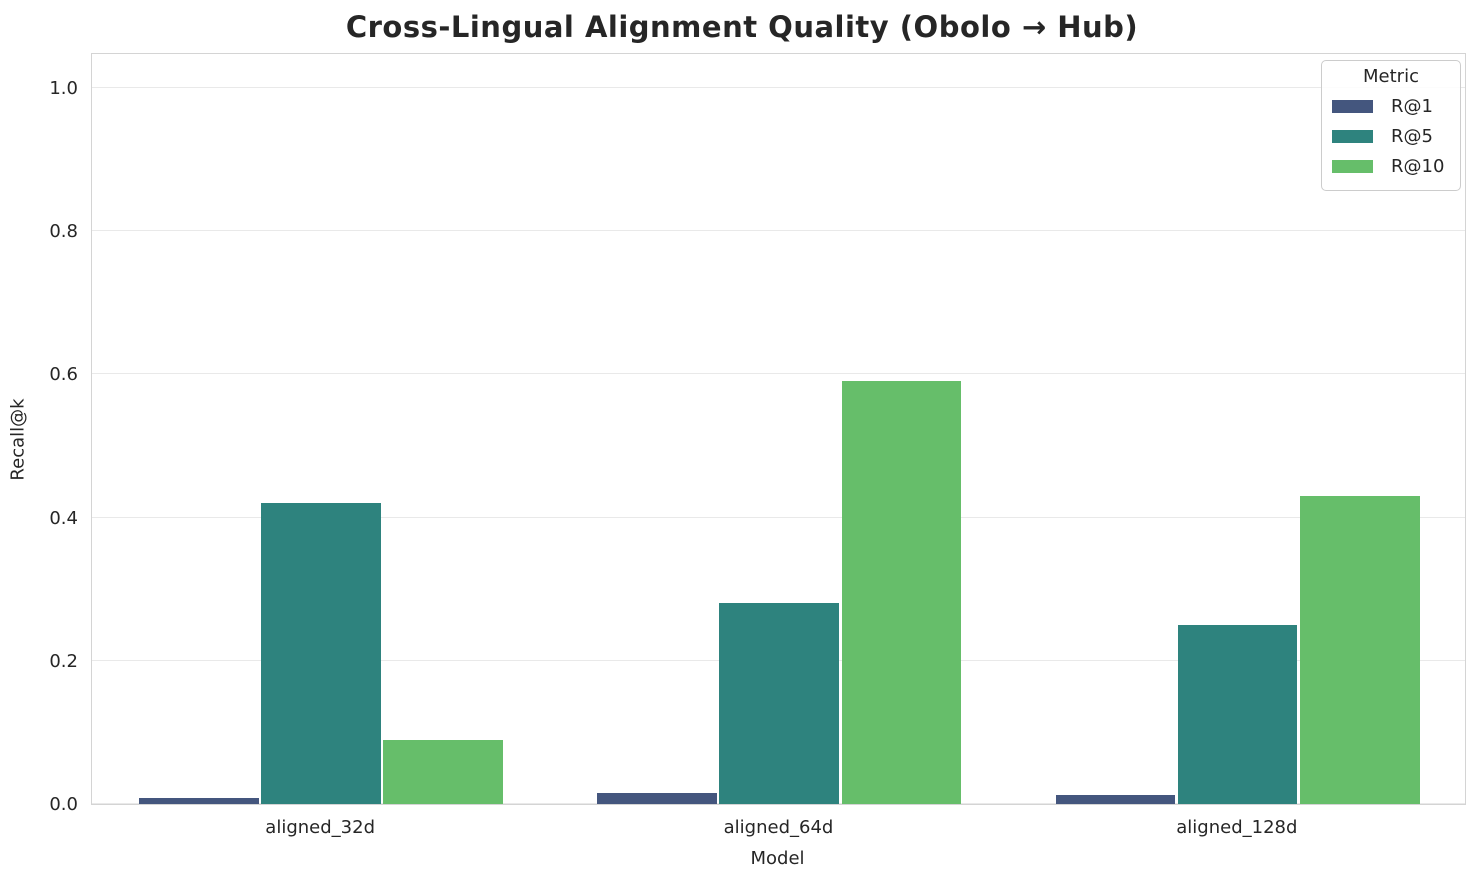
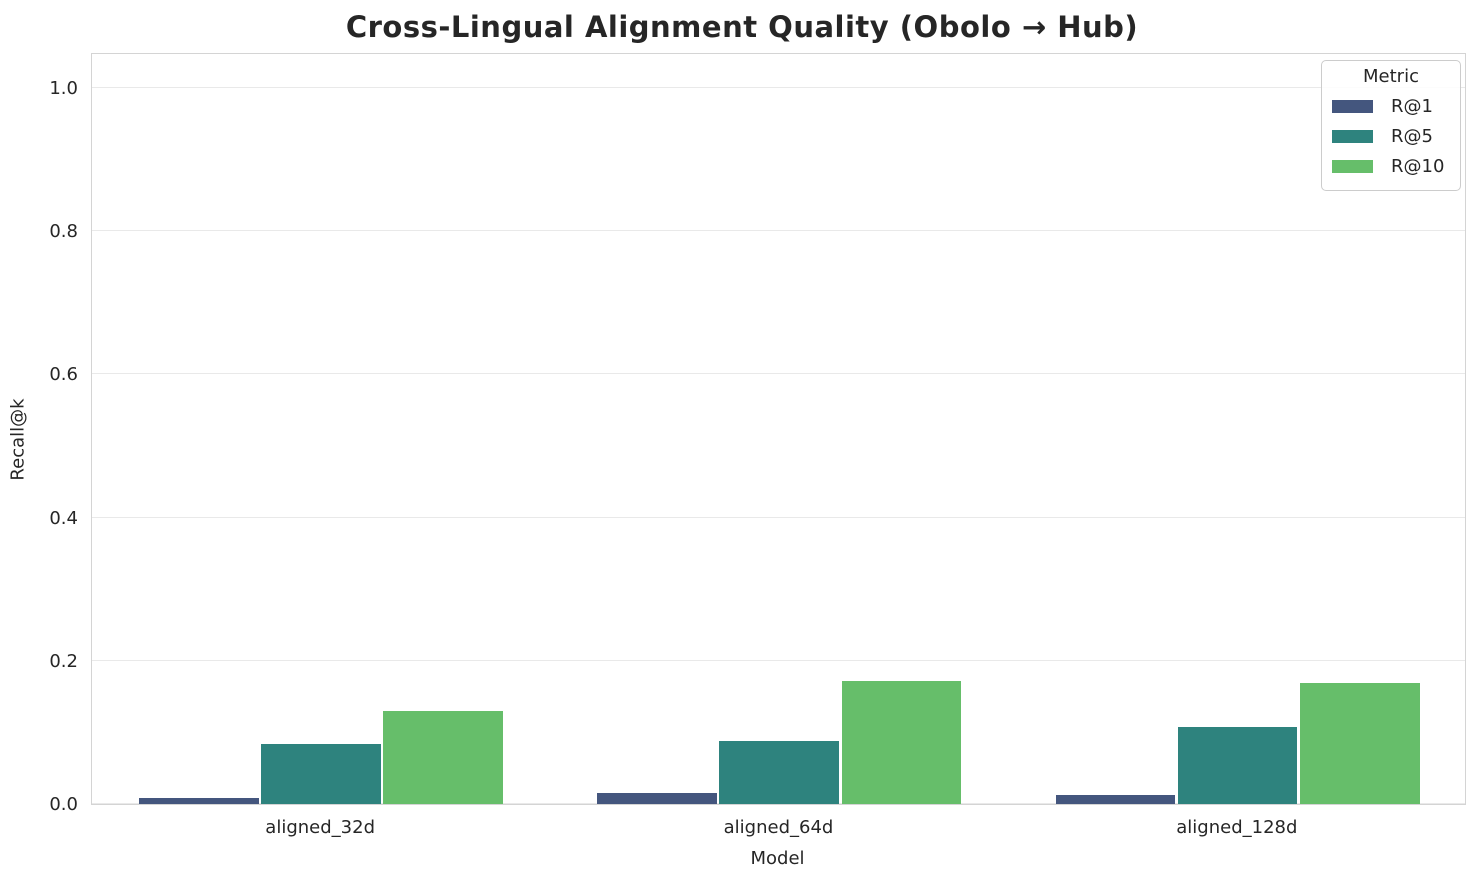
R@5/aligned_32d: 0.42 -> 0.08
R@10/aligned_32d: 0.09 -> 0.13
R@5/aligned_64d: 0.28 -> 0.09
R@10/aligned_64d: 0.59 -> 0.17
R@5/aligned_128d: 0.25 -> 0.11
R@10/aligned_128d: 0.43 -> 0.17
